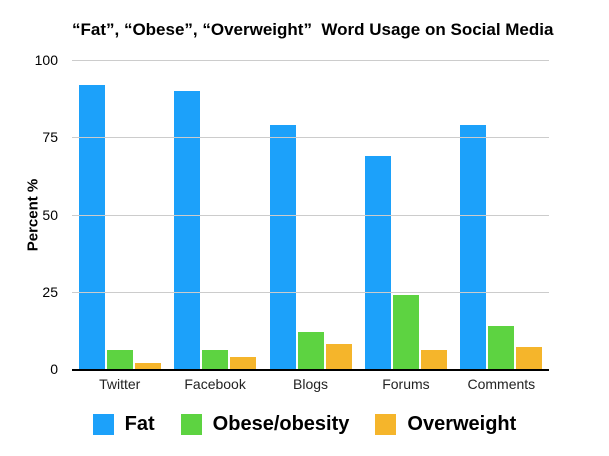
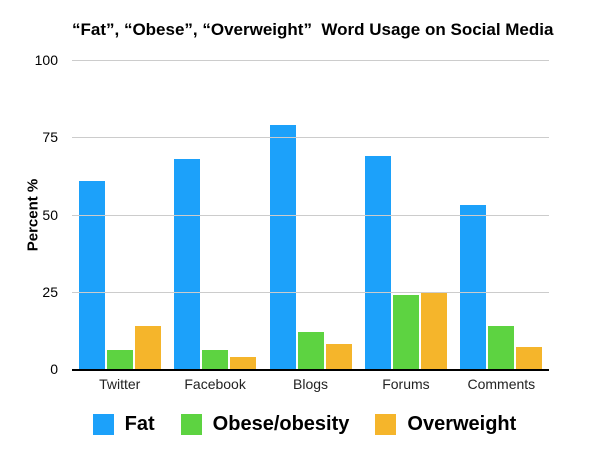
Fat/Twitter: 92 -> 61
Overweight/Twitter: 2 -> 14
Fat/Facebook: 90 -> 68
Overweight/Forums: 6 -> 25
Fat/Comments: 79 -> 53
